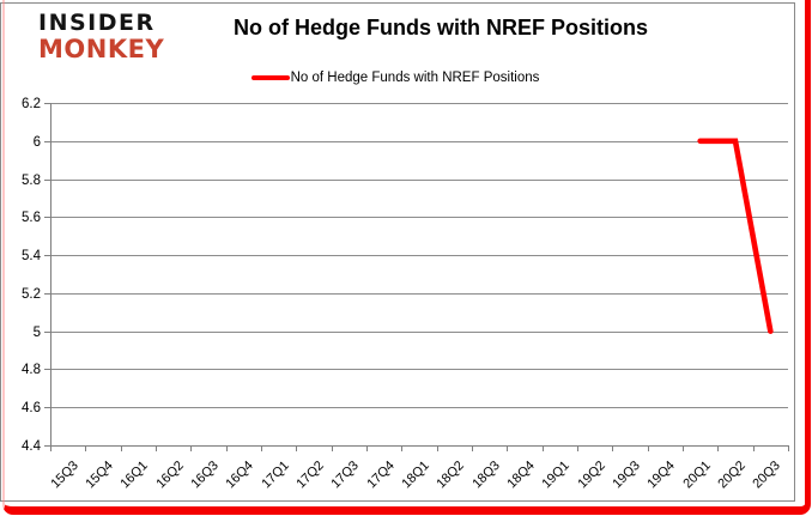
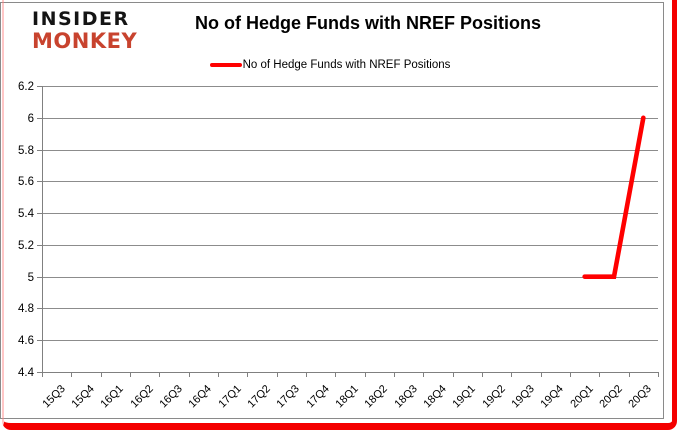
20Q1: 6 -> 5
20Q2: 6 -> 5
20Q3: 5 -> 6
